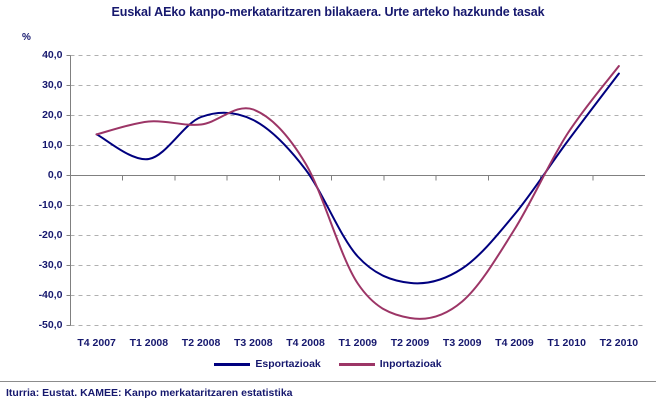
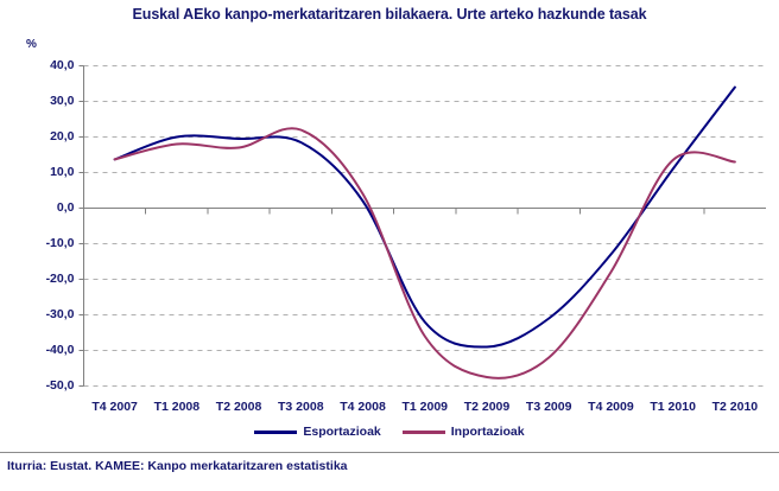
Esportazioak/T1 2008: 6 -> 20
Esportazioak/T1 2009: -27 -> -32
Esportazioak/T2 2009: -36 -> -39
Inportazioak/T2 2010: 36 -> 13
